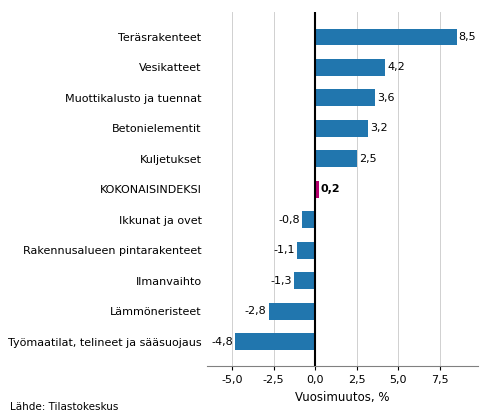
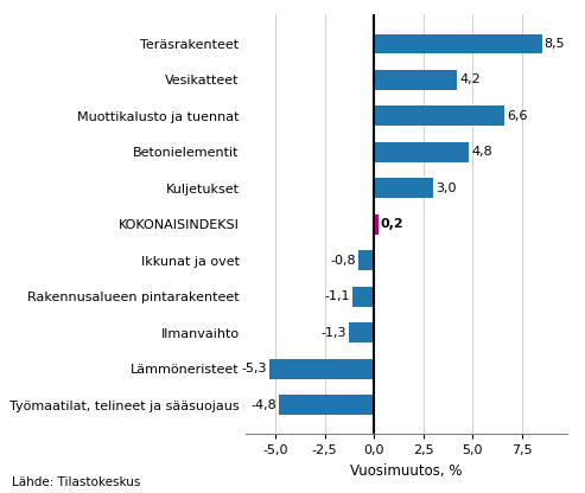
Muottikalusto ja tuennat: 3,6 -> 6,6
Betonielementit: 3,2 -> 4,8
Kuljetukset: 2,5 -> 3,0
Lämmöneristeet: -2,8 -> -5,3
